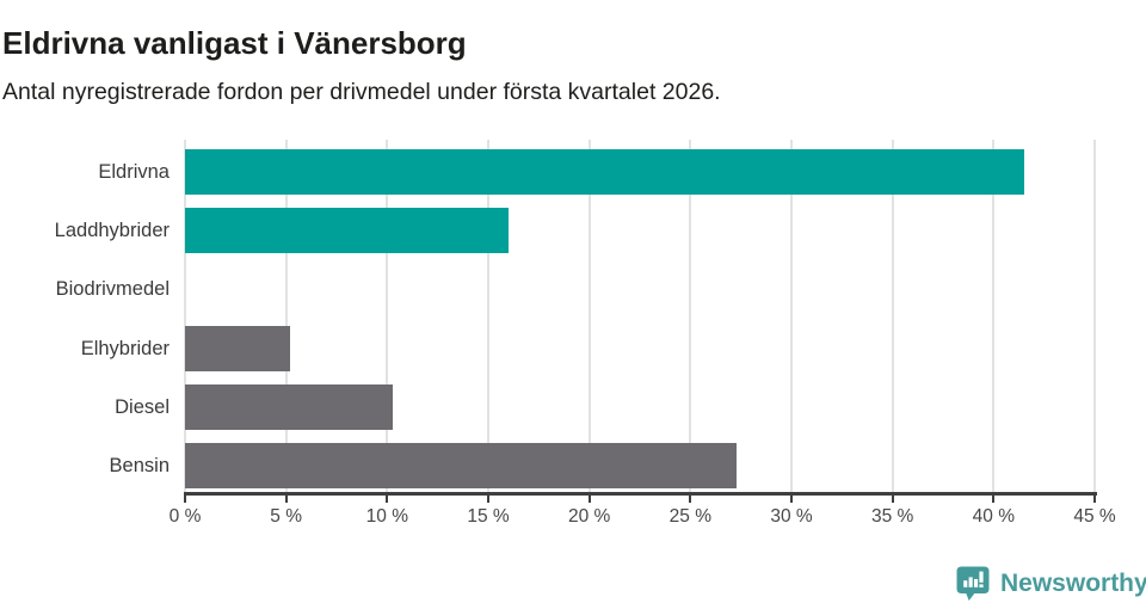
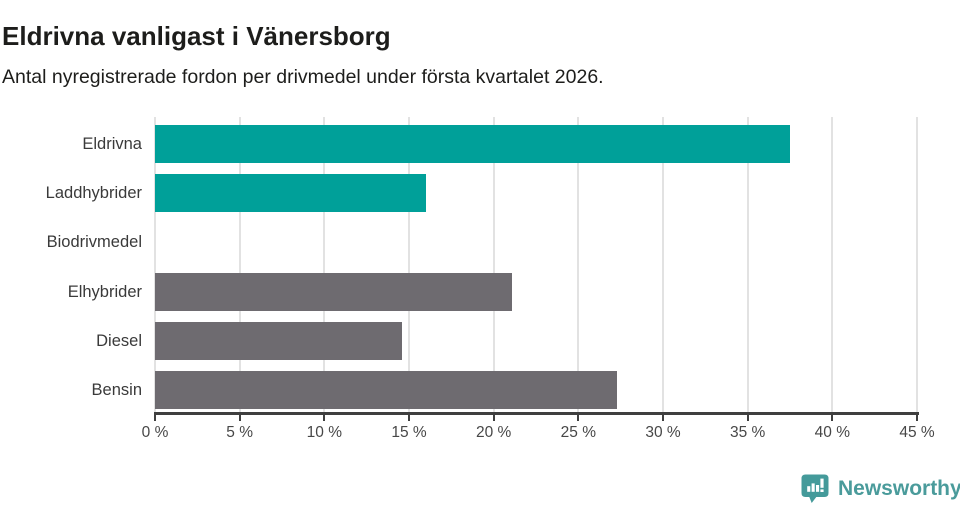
Eldrivna: 41.5% -> 37.5%
Elhybrider: 5.2% -> 21.1%
Diesel: 10.3% -> 14.6%
